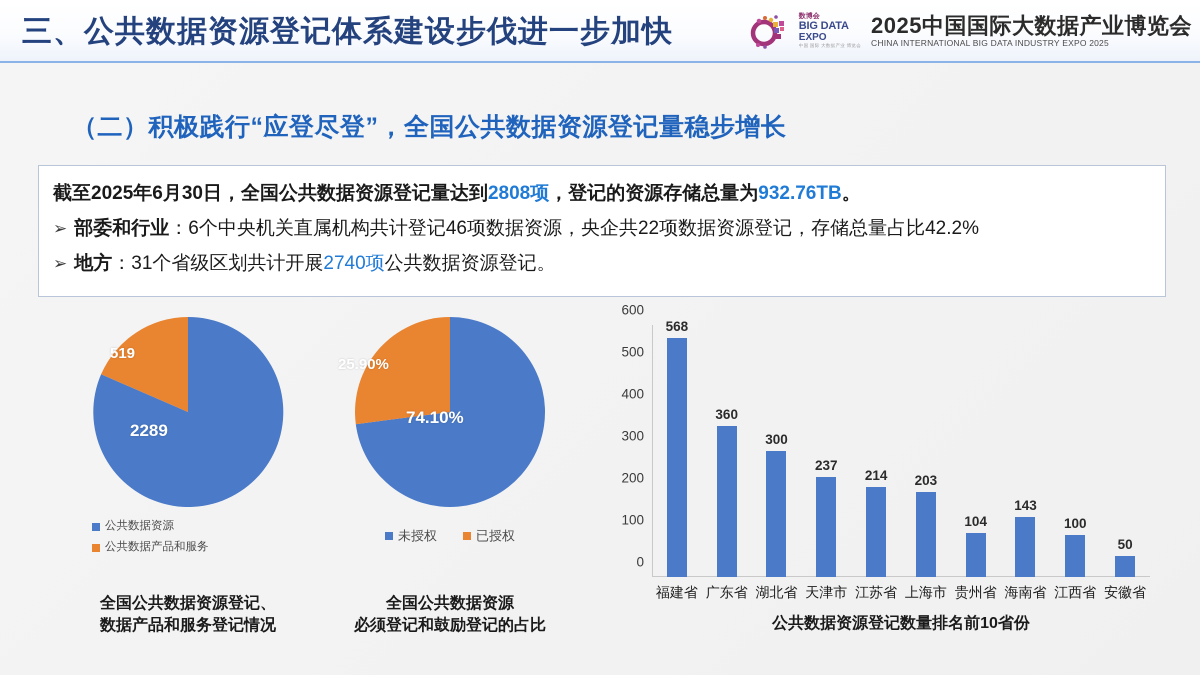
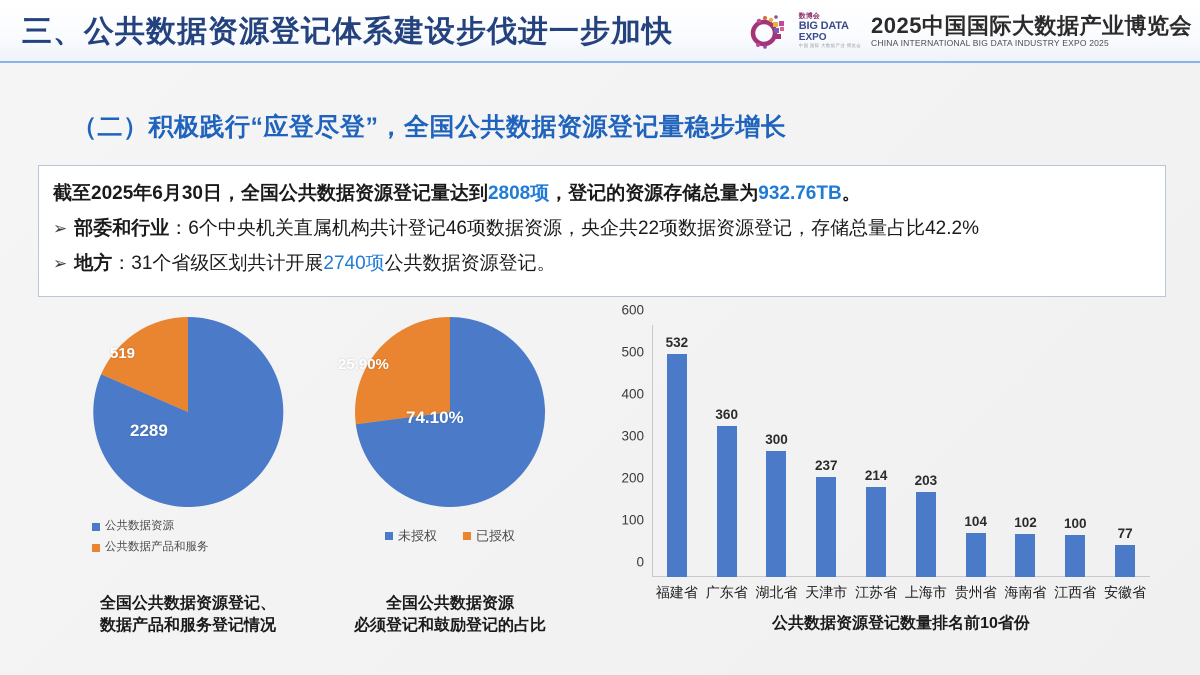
公共数据资源登记数量排名前10省份/福建省: 568 -> 532
公共数据资源登记数量排名前10省份/海南省: 143 -> 102
公共数据资源登记数量排名前10省份/安徽省: 50 -> 77
